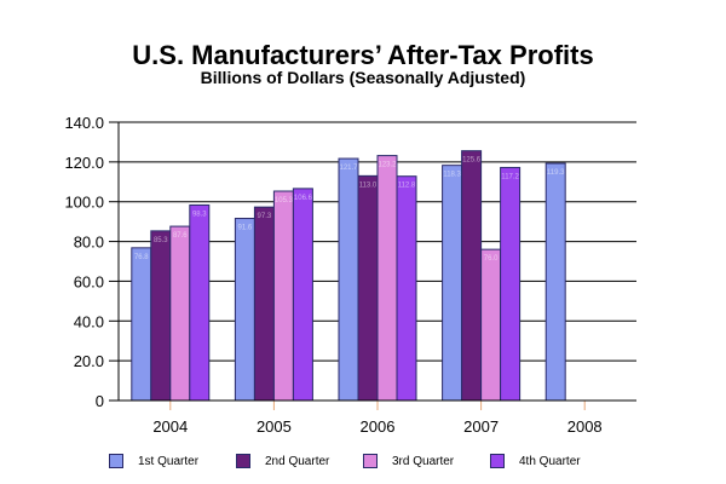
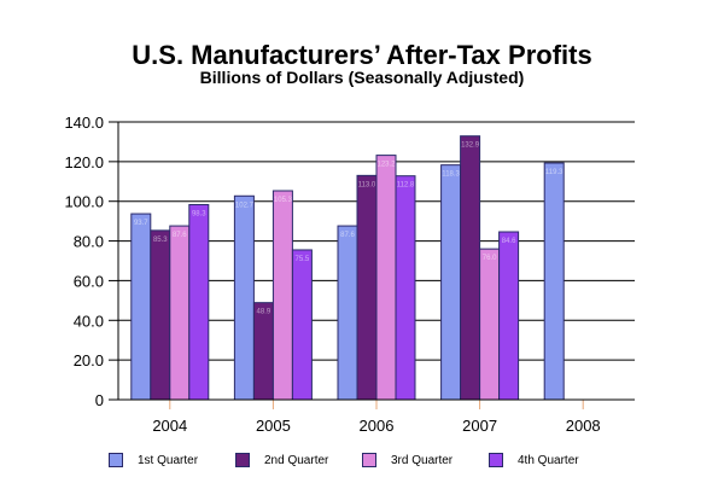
1st Quarter/2004: 76.8 -> 93.7
1st Quarter/2005: 91.6 -> 102.7
2nd Quarter/2005: 97.3 -> 48.9
4th Quarter/2005: 106.6 -> 75.5
1st Quarter/2006: 121.7 -> 87.6
2nd Quarter/2007: 125.6 -> 132.9
4th Quarter/2007: 117.2 -> 84.6
